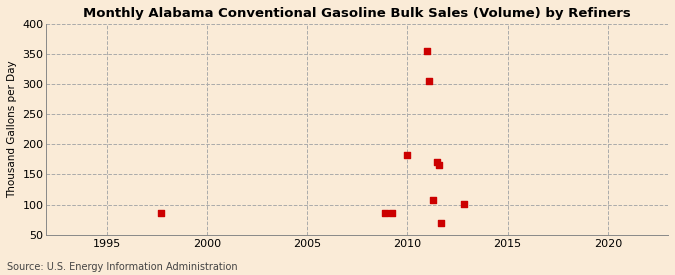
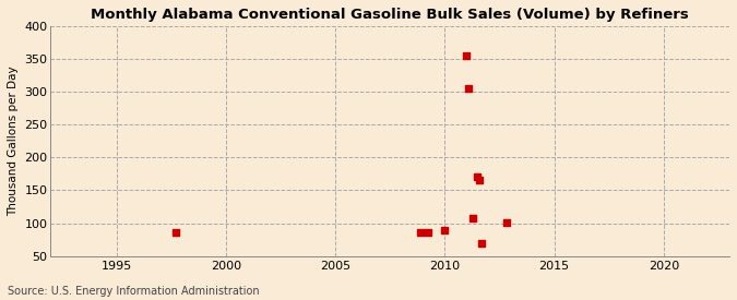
2010: 182 -> 90
